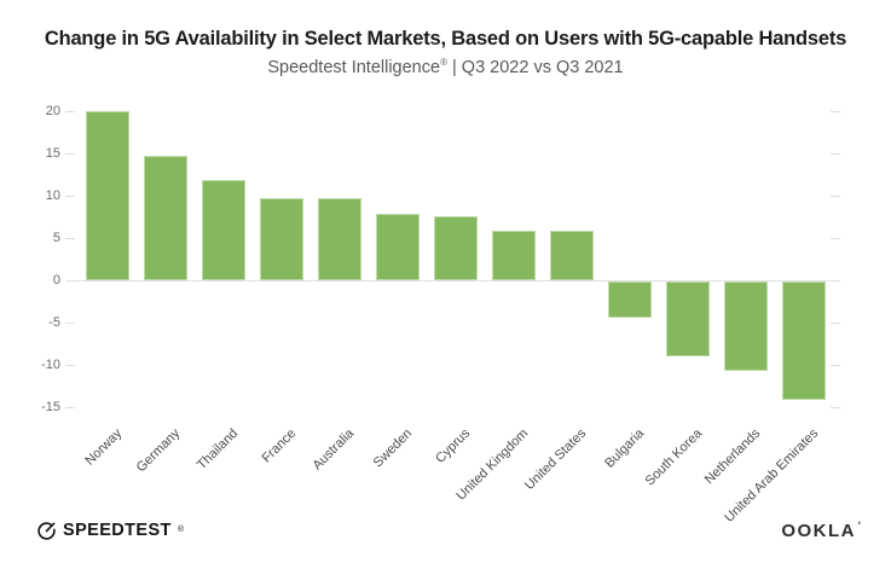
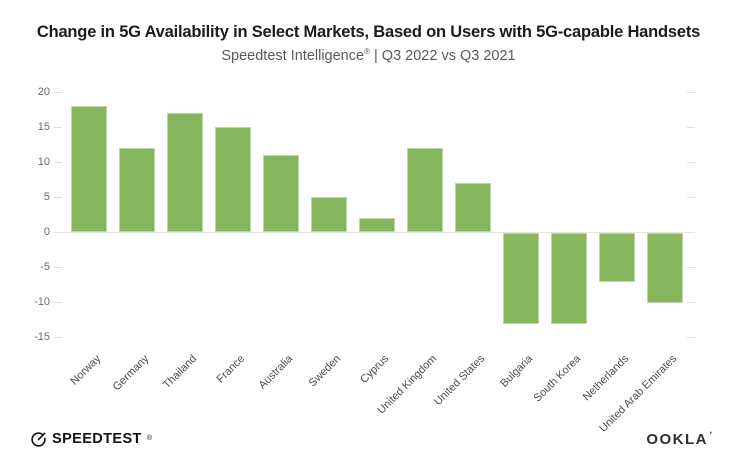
Norway: 20 -> 18
Germany: 15 -> 12
Thailand: 12 -> 17
France: 10 -> 15
Australia: 10 -> 11
Sweden: 8 -> 5
Cyprus: 8 -> 2
United Kingdom: 6 -> 12
United States: 6 -> 7
Bulgaria: -4 -> -13
South Korea: -9 -> -13
Netherlands: -10 -> -7
United Arab Emirates: -14 -> -10
